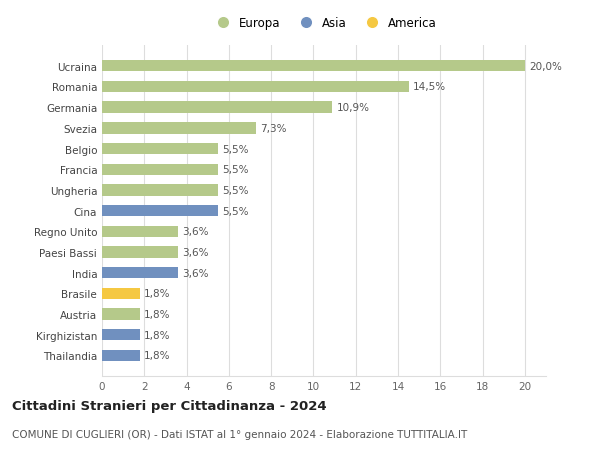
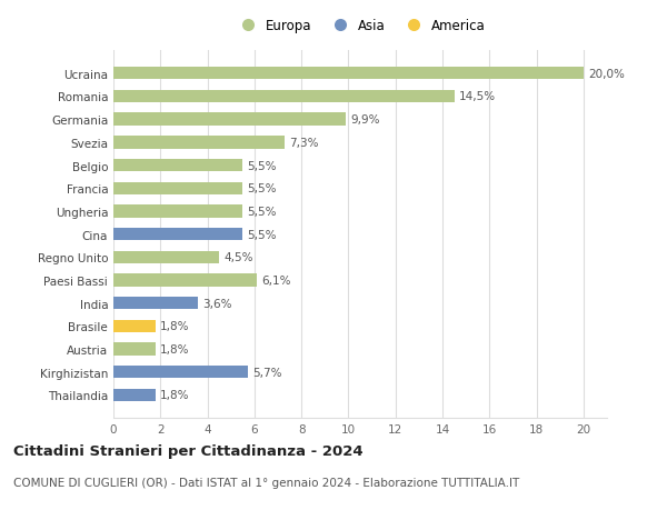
Germania: 10,9% -> 9,9%
Regno Unito: 3,6% -> 4,5%
Paesi Bassi: 3,6% -> 6,1%
Kirghizistan: 1,8% -> 5,7%
